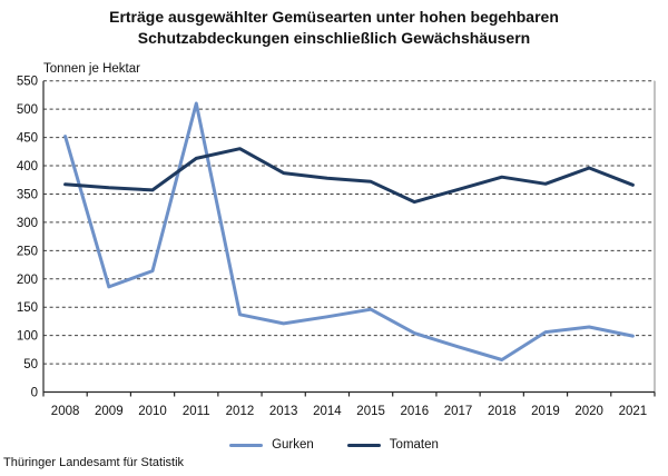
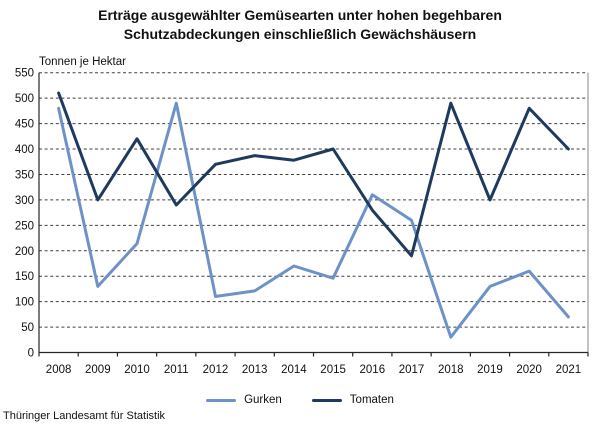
Gurken/2008: 450 -> 480
Tomaten/2008: 370 -> 510
Gurken/2009: 190 -> 130
Tomaten/2009: 360 -> 300
Tomaten/2010: 360 -> 420
Gurken/2011: 510 -> 490
Tomaten/2011: 410 -> 290
Gurken/2012: 140 -> 110
Tomaten/2012: 430 -> 370
Gurken/2014: 130 -> 170
Tomaten/2015: 370 -> 400
Gurken/2016: 100 -> 310
Tomaten/2016: 340 -> 280
Gurken/2017: 80 -> 260
Tomaten/2017: 360 -> 190
Gurken/2018: 60 -> 30
Tomaten/2018: 380 -> 490
Gurken/2019: 110 -> 130
Tomaten/2019: 370 -> 300
Gurken/2020: 120 -> 160
Tomaten/2020: 400 -> 480
Gurken/2021: 100 -> 70
Tomaten/2021: 370 -> 400
